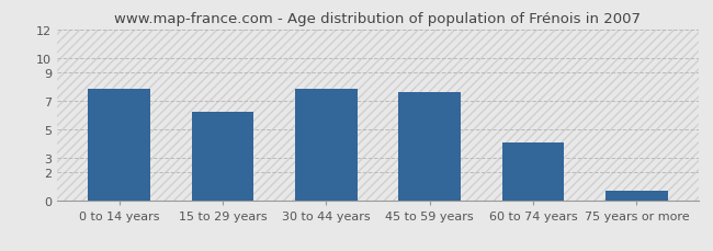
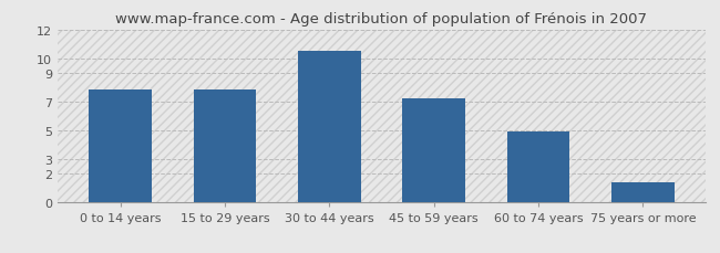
15 to 29 years: 6.2 -> 7.8
30 to 44 years: 7.8 -> 10.5
45 to 59 years: 7.6 -> 7.2
60 to 74 years: 4.1 -> 4.9
75 years or more: 0.7 -> 1.4
